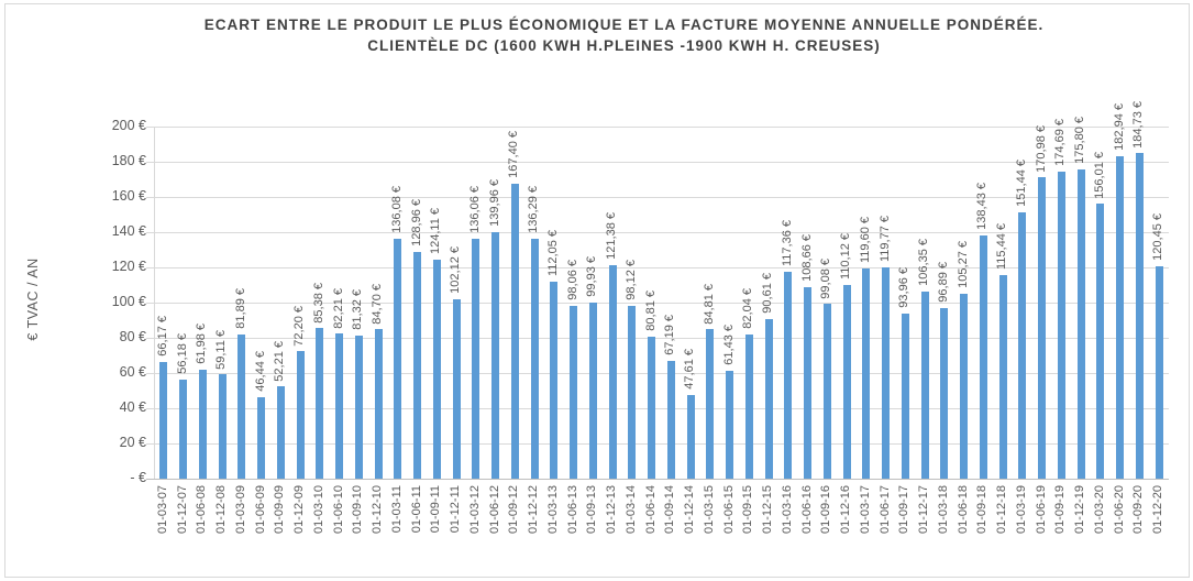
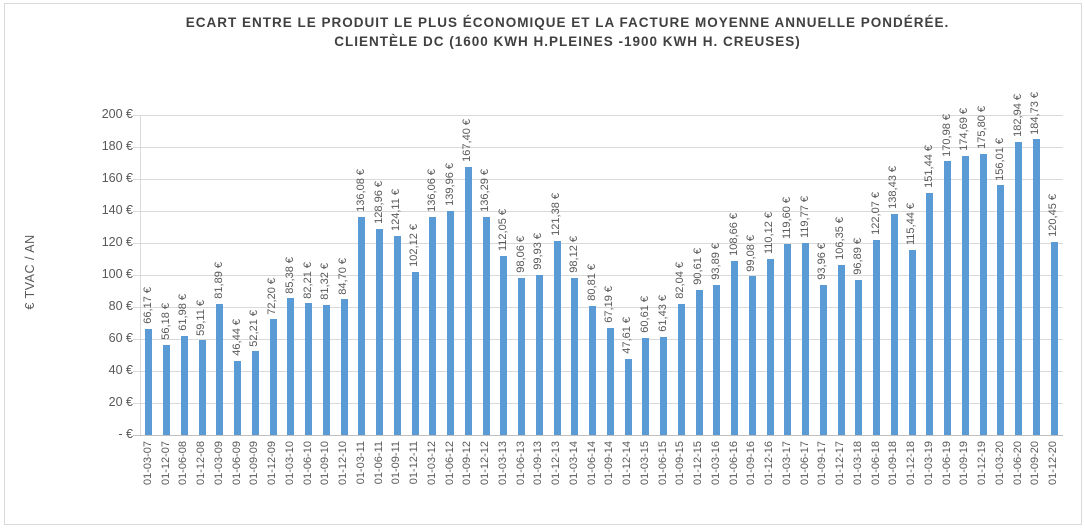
01-03-15: 84,81 -> 60,61
01-03-16: 117,36 -> 93,89
01-06-18: 105,27 -> 122,07
